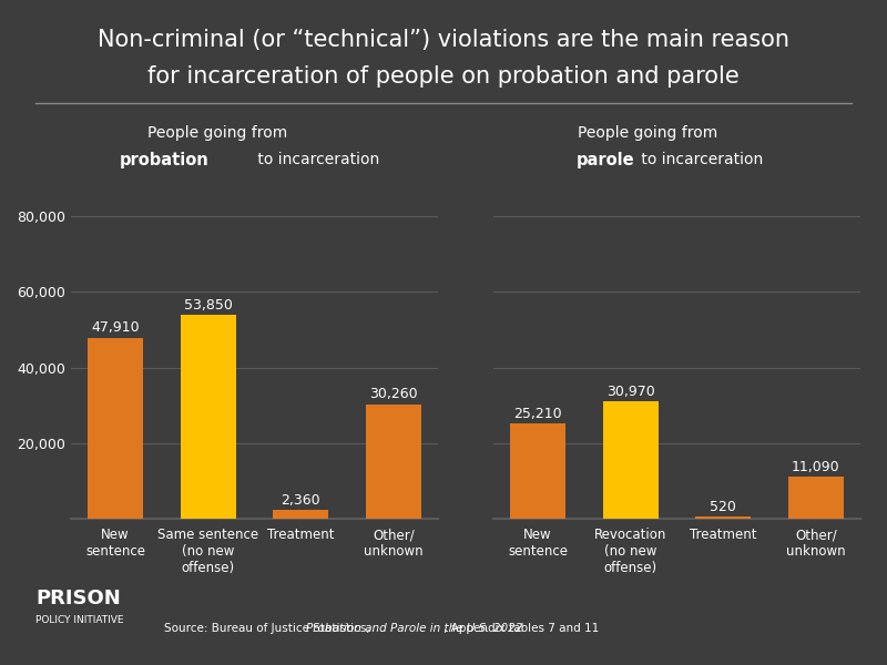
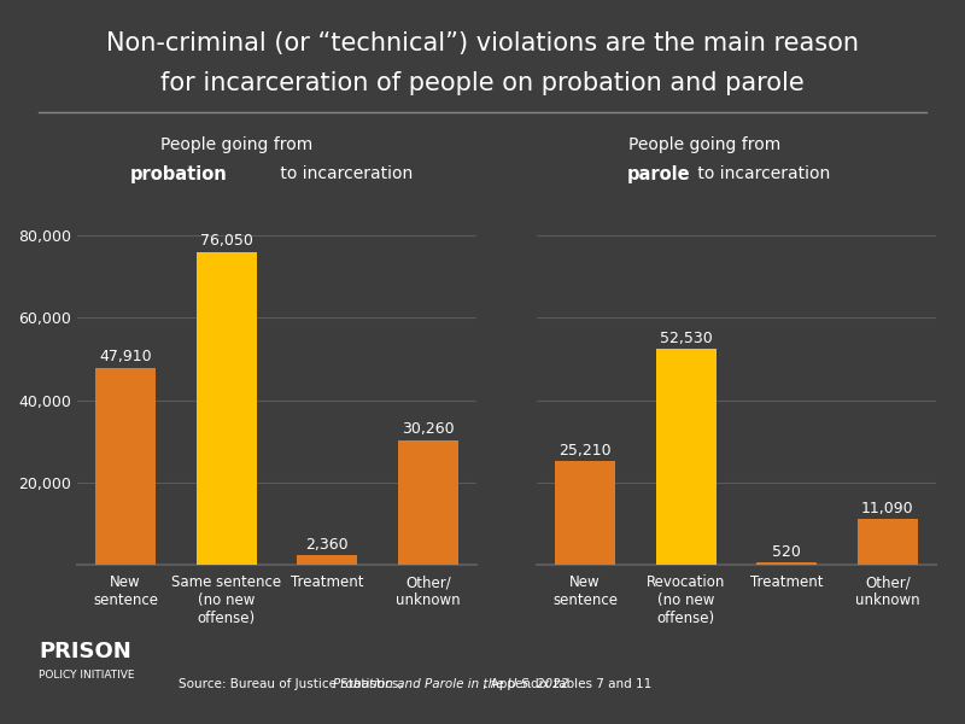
Same sentence (no new offense): 53,850 -> 76,050
Revocation (no new offense): 30,970 -> 52,530
